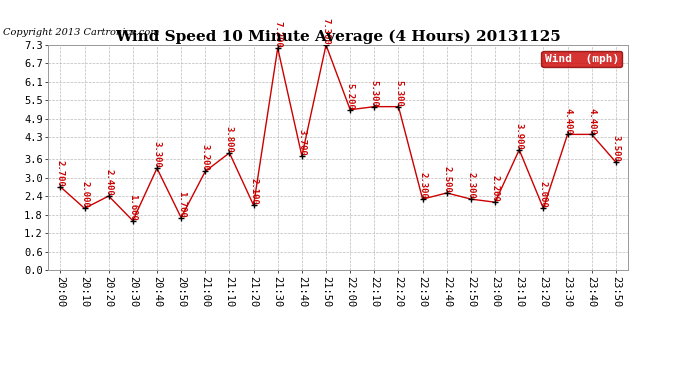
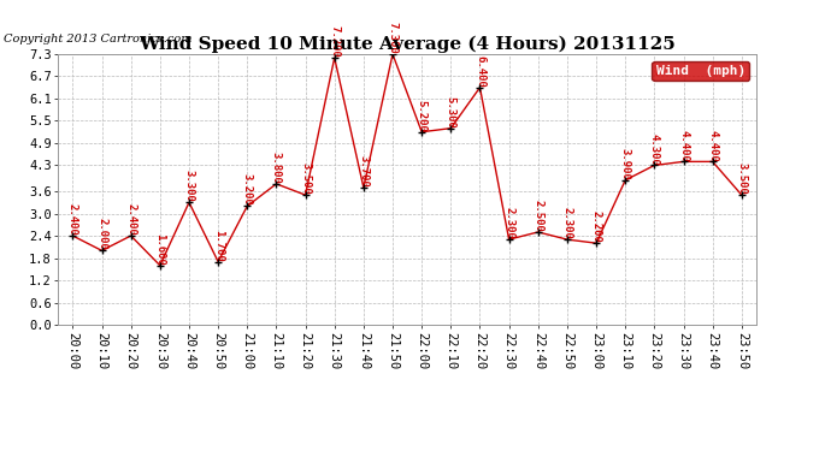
20:00: 2.700 -> 2.400
21:20: 2.100 -> 3.500
22:20: 5.300 -> 6.400
23:20: 2.000 -> 4.300
